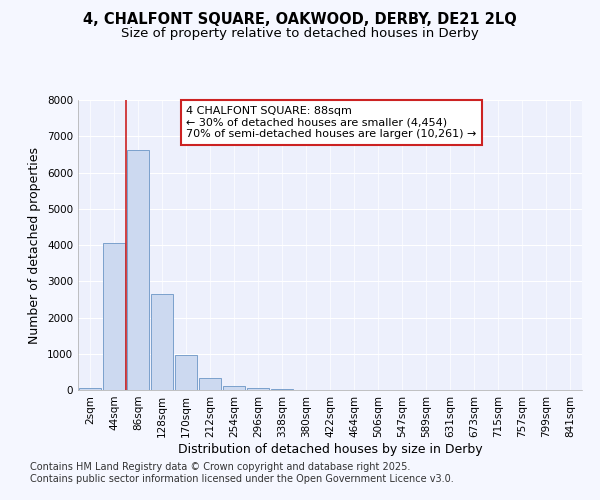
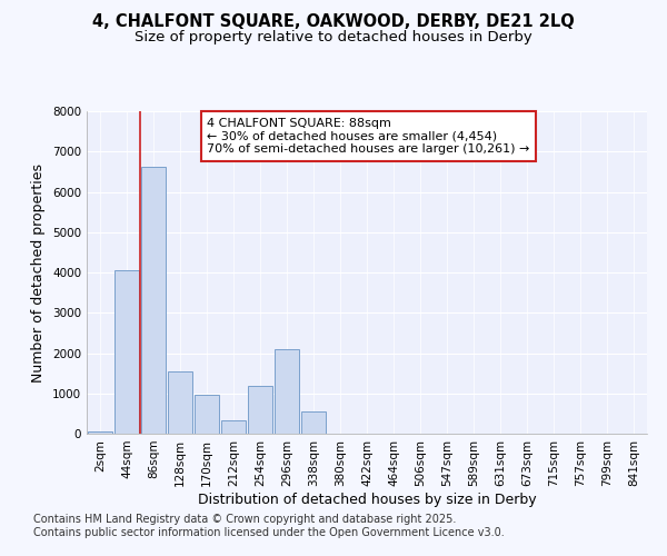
128sqm: 2650 -> 1550
254sqm: 100 -> 1200
296sqm: 60 -> 2100
338sqm: 20 -> 550
